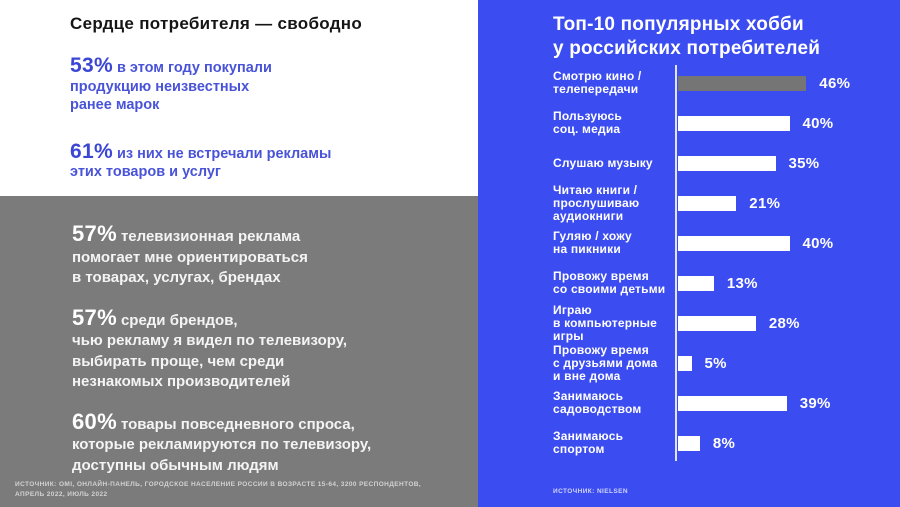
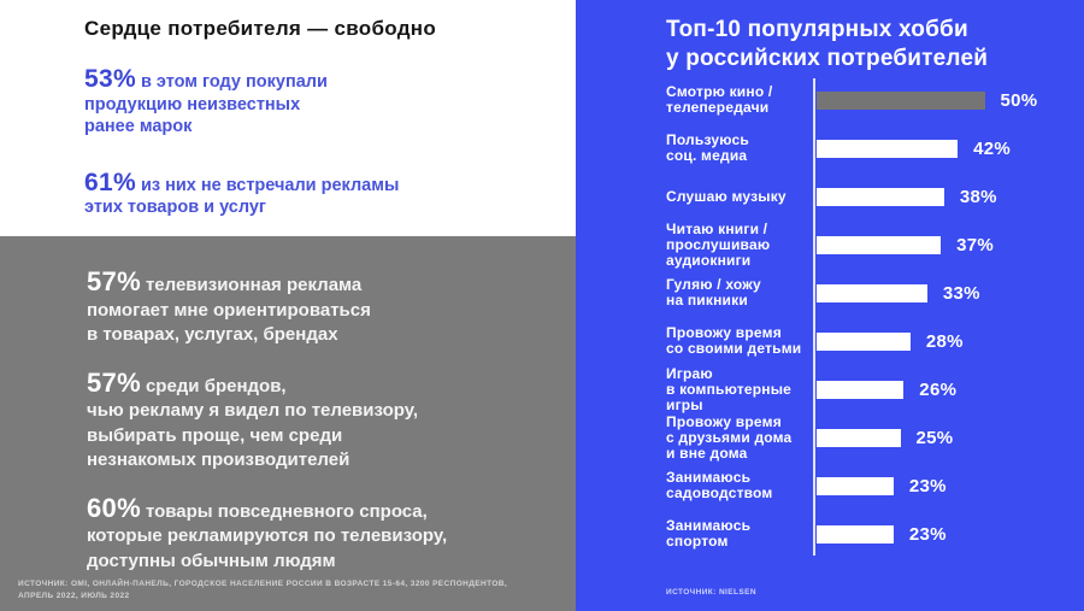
Смотрю кино / телепередачи: 46% -> 50%
Пользуюсь соц. медиа: 40% -> 42%
Слушаю музыку: 35% -> 38%
Читаю книги / прослушиваю аудиокниги: 21% -> 37%
Гуляю / хожу на пикники: 40% -> 33%
Провожу время со своими детьми: 13% -> 28%
Играю в компьютерные игры: 28% -> 26%
Провожу время с друзьями дома и вне дома: 5% -> 25%
Занимаюсь садоводством: 39% -> 23%
Занимаюсь спортом: 8% -> 23%
